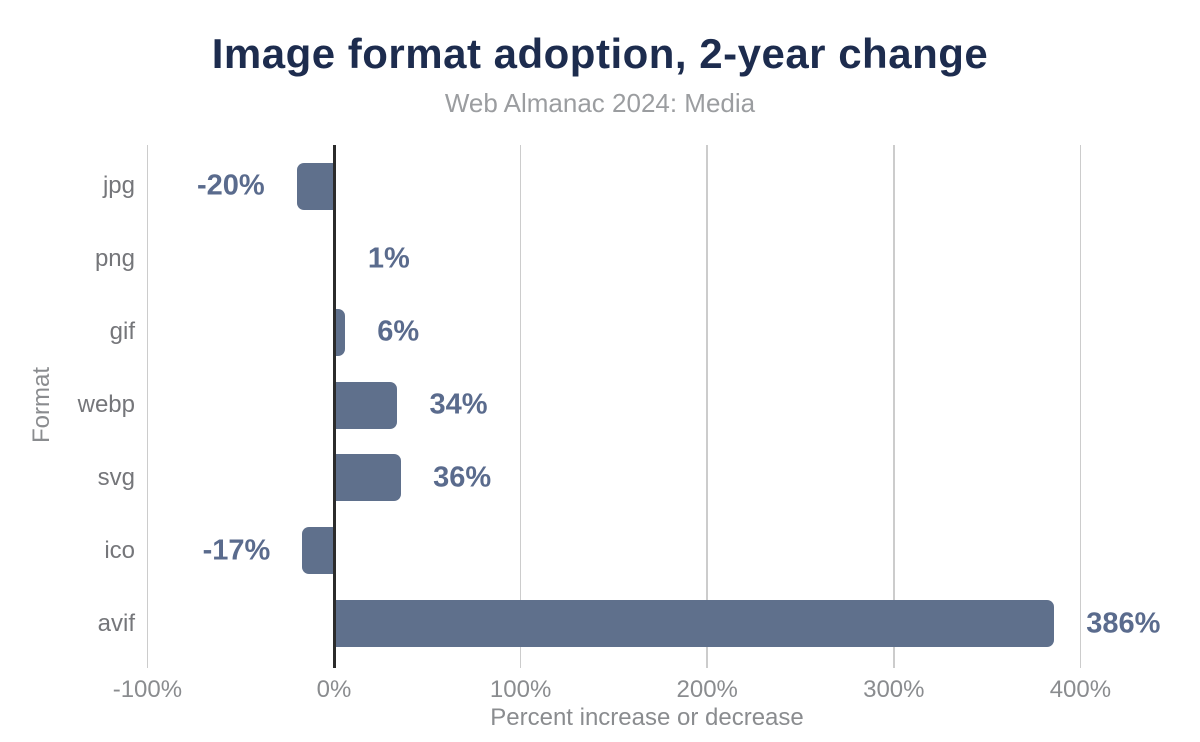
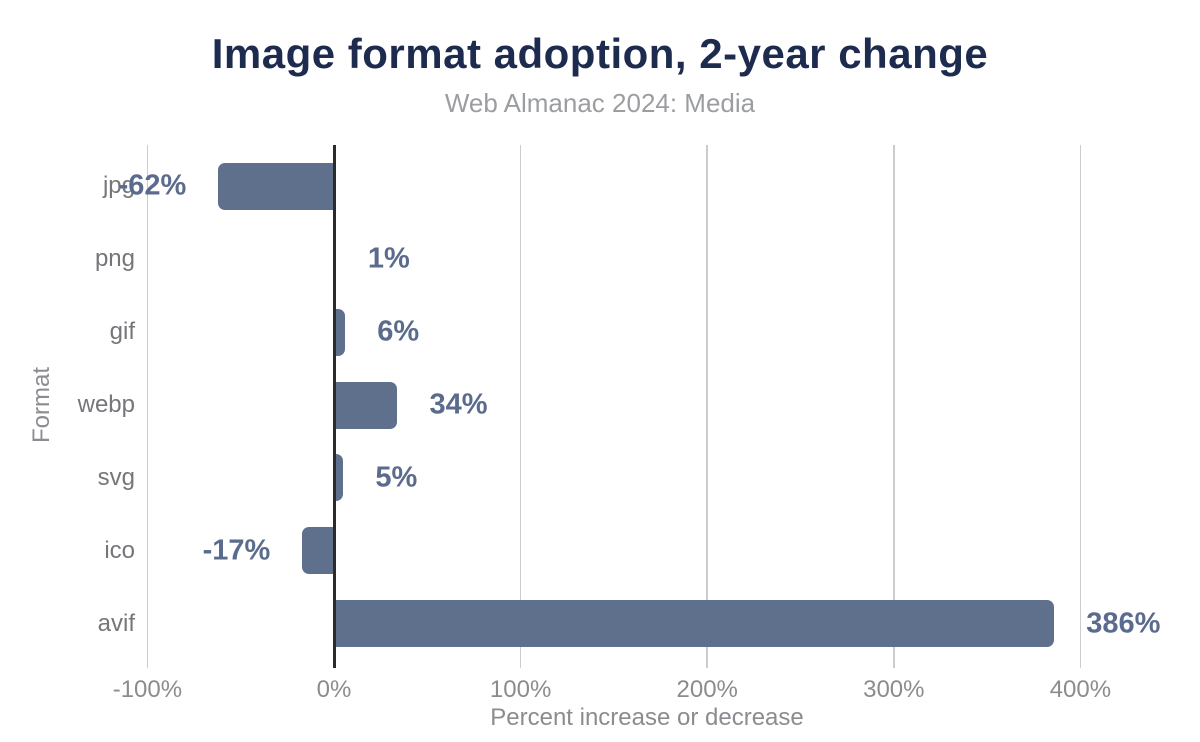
jpg: -20% -> -62%
svg: 36% -> 5%
